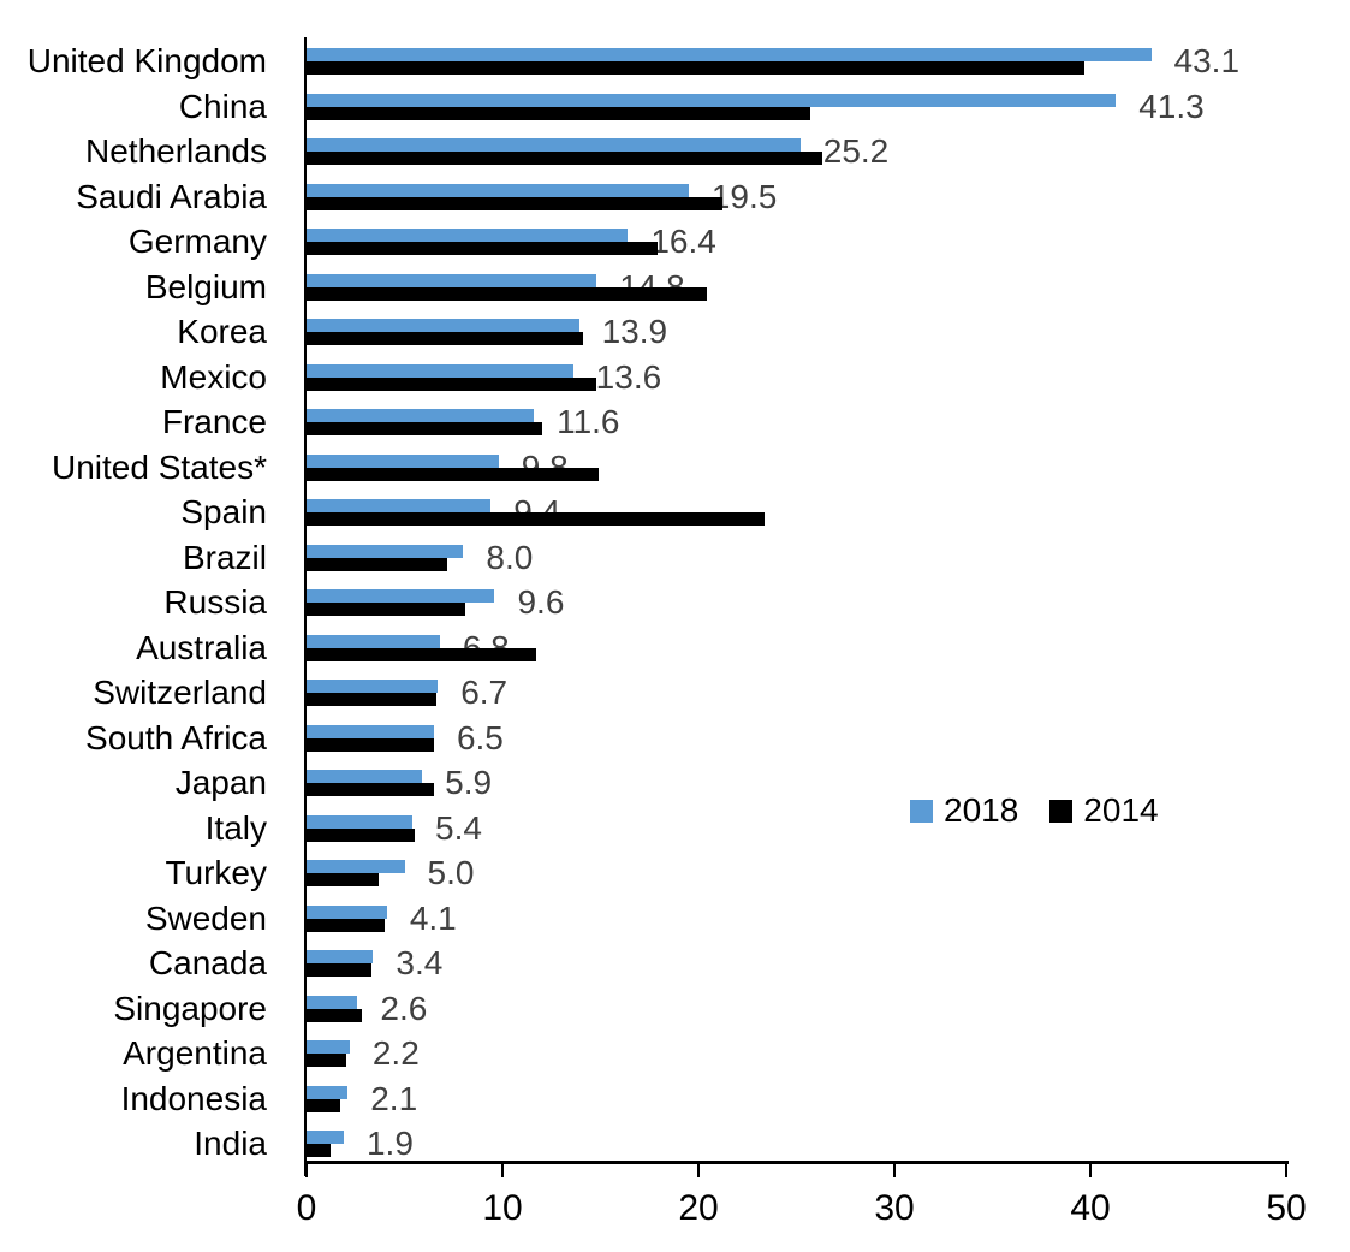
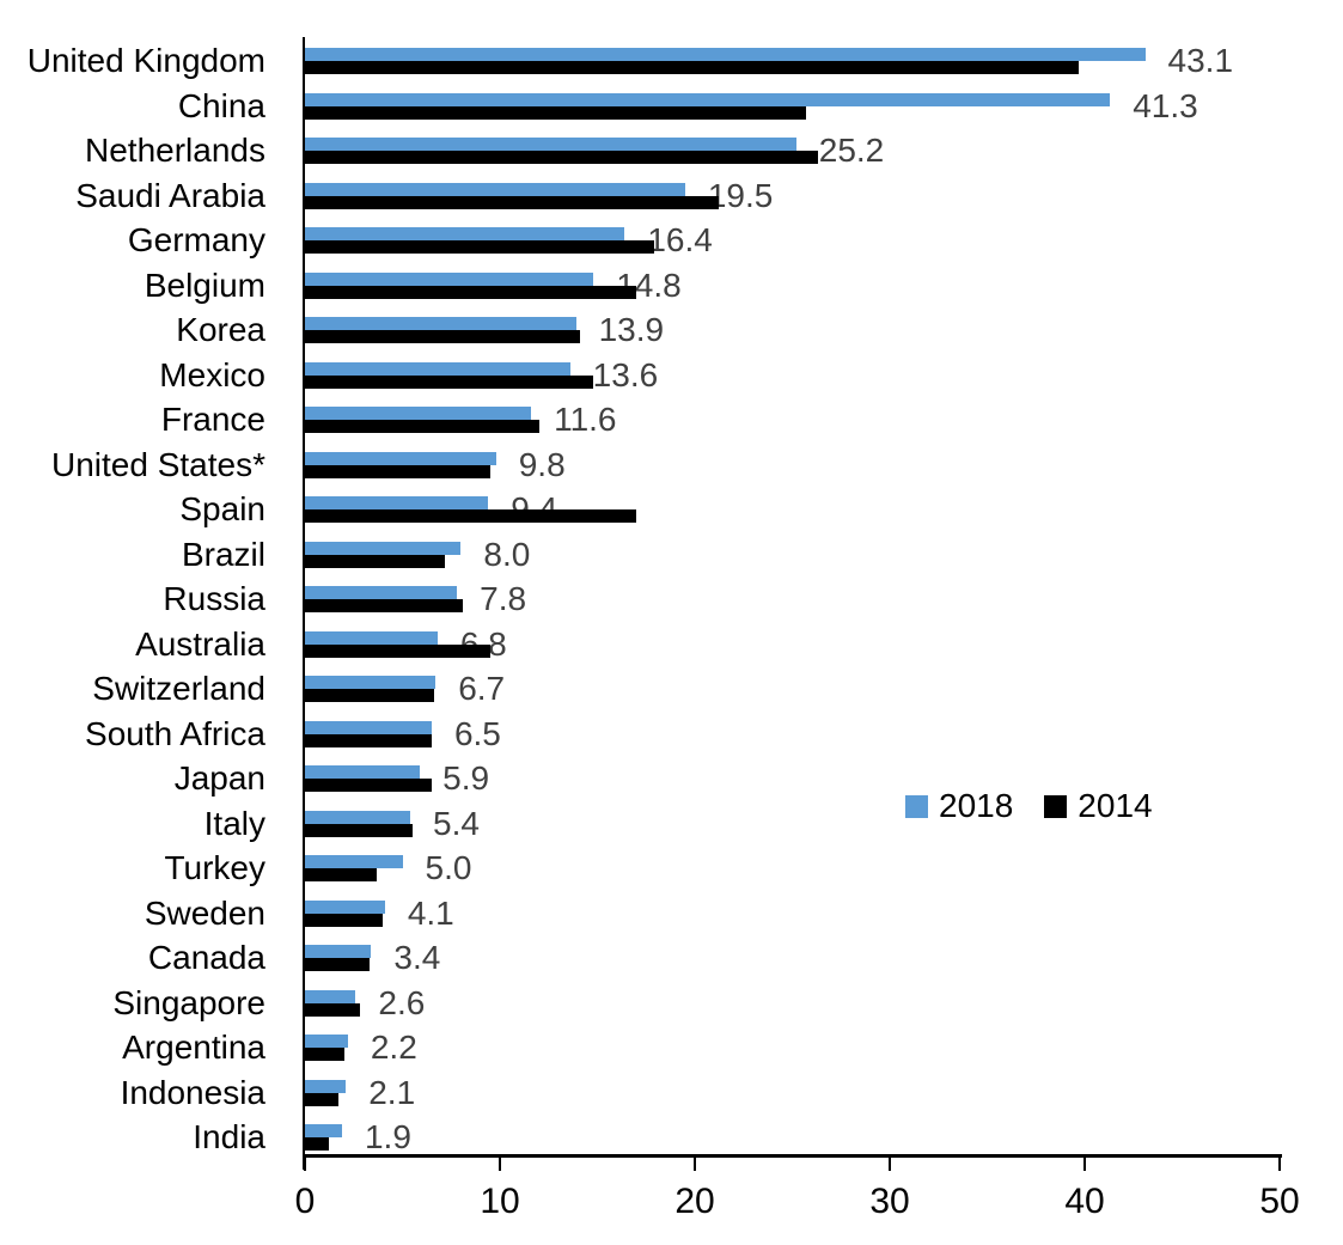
2014/Belgium: 20.4 -> 17.0
2014/United States*: 14.9 -> 9.5
2014/Spain: 23.4 -> 17.0
2018/Russia: 9.6 -> 7.8
2014/Australia: 11.7 -> 9.5
